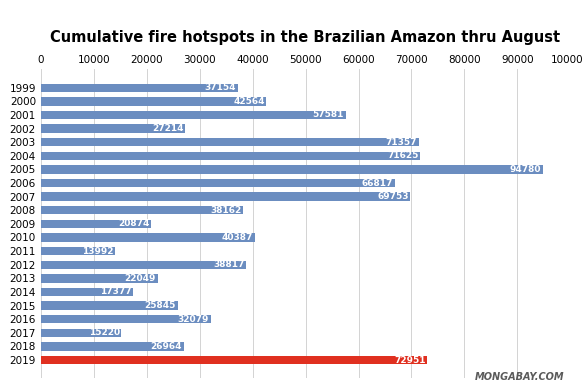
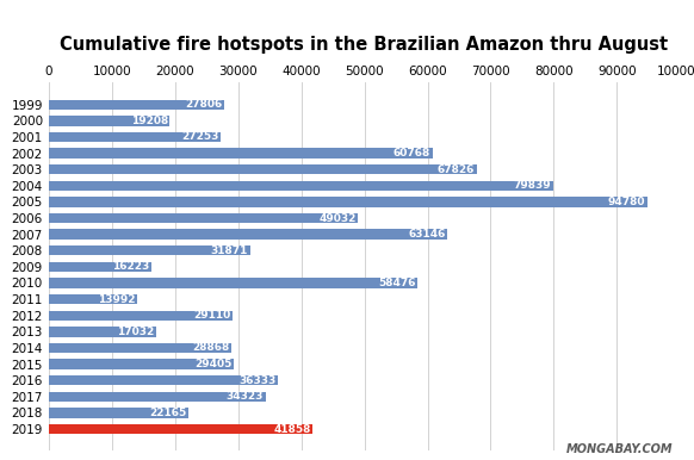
1999: 37154 -> 27806
2000: 42564 -> 19208
2001: 57581 -> 27253
2002: 27214 -> 60768
2003: 71357 -> 67826
2004: 71625 -> 79839
2006: 66817 -> 49032
2007: 69753 -> 63146
2008: 38162 -> 31871
2009: 20874 -> 16223
2010: 40387 -> 58476
2012: 38817 -> 29110
2013: 22049 -> 17032
2014: 17377 -> 28868
2015: 25845 -> 29405
2016: 32079 -> 36333
2017: 15220 -> 34323
2018: 26964 -> 22165
2019: 72951 -> 41858
